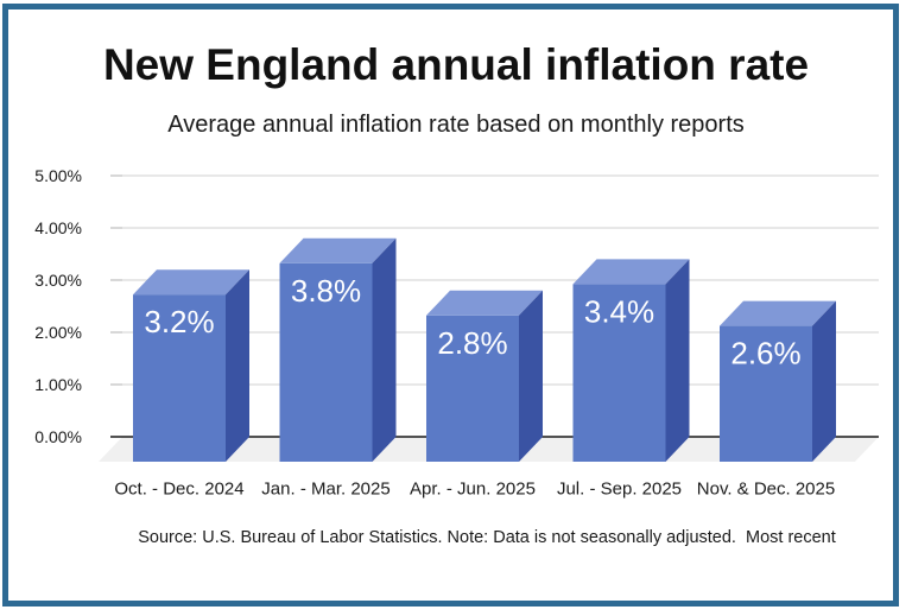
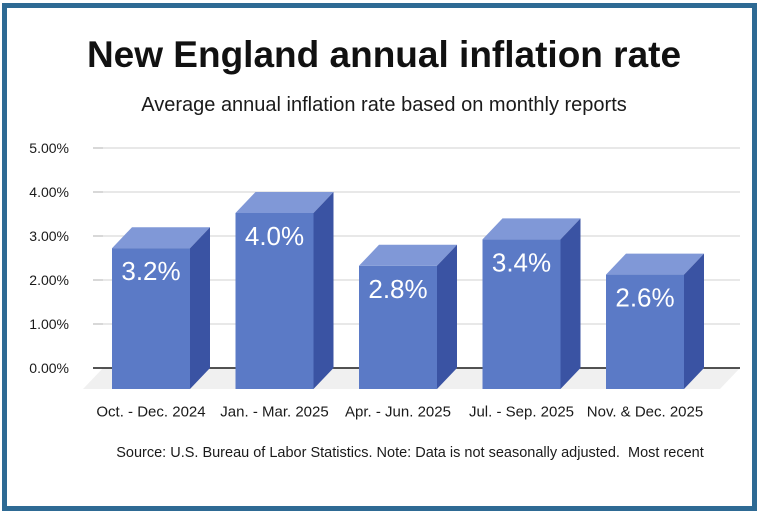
Jan. - Mar. 2025: 3.8% -> 4.0%
